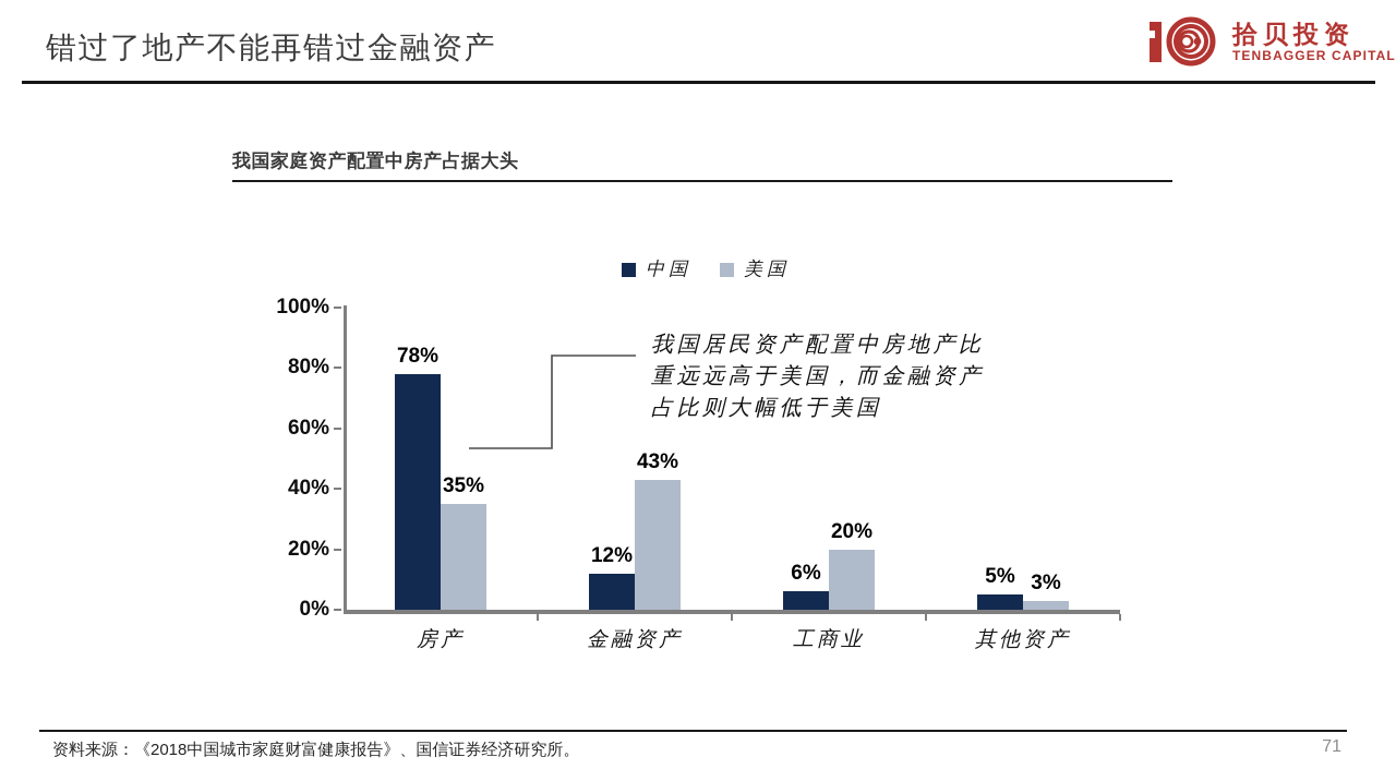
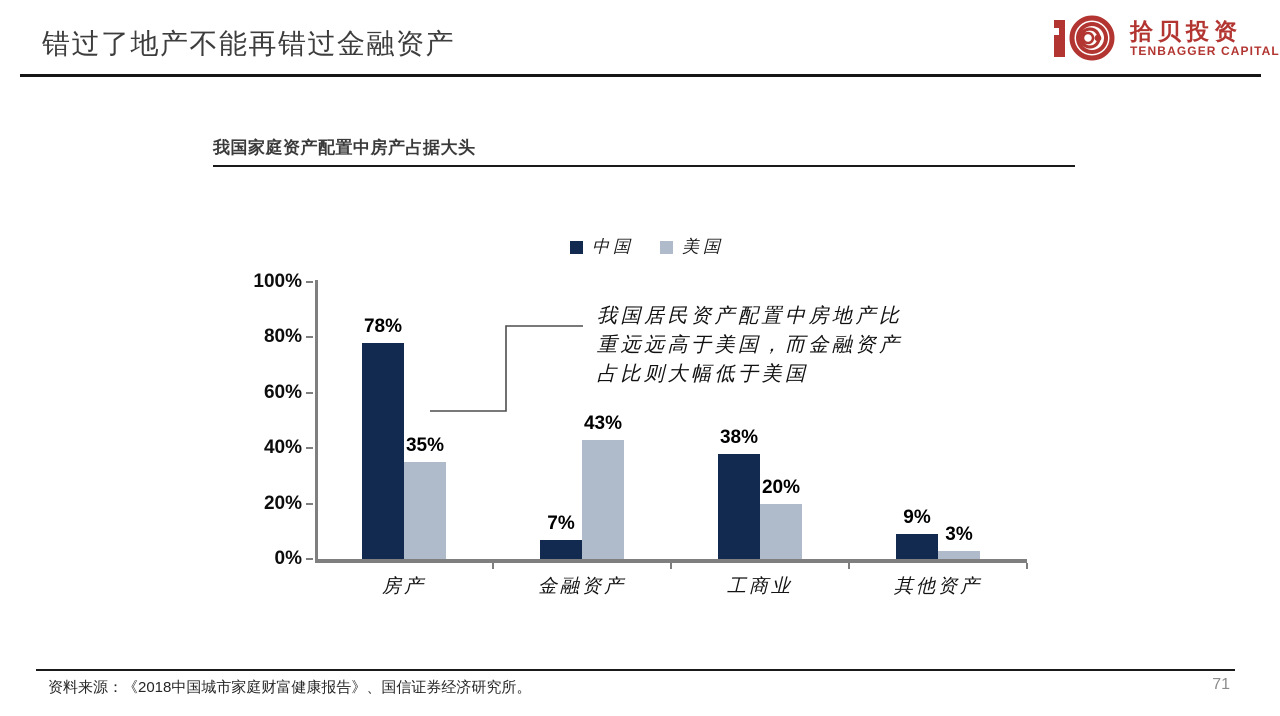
中国/金融资产: 12% -> 7%
中国/工商业: 6% -> 38%
中国/其他资产: 5% -> 9%
